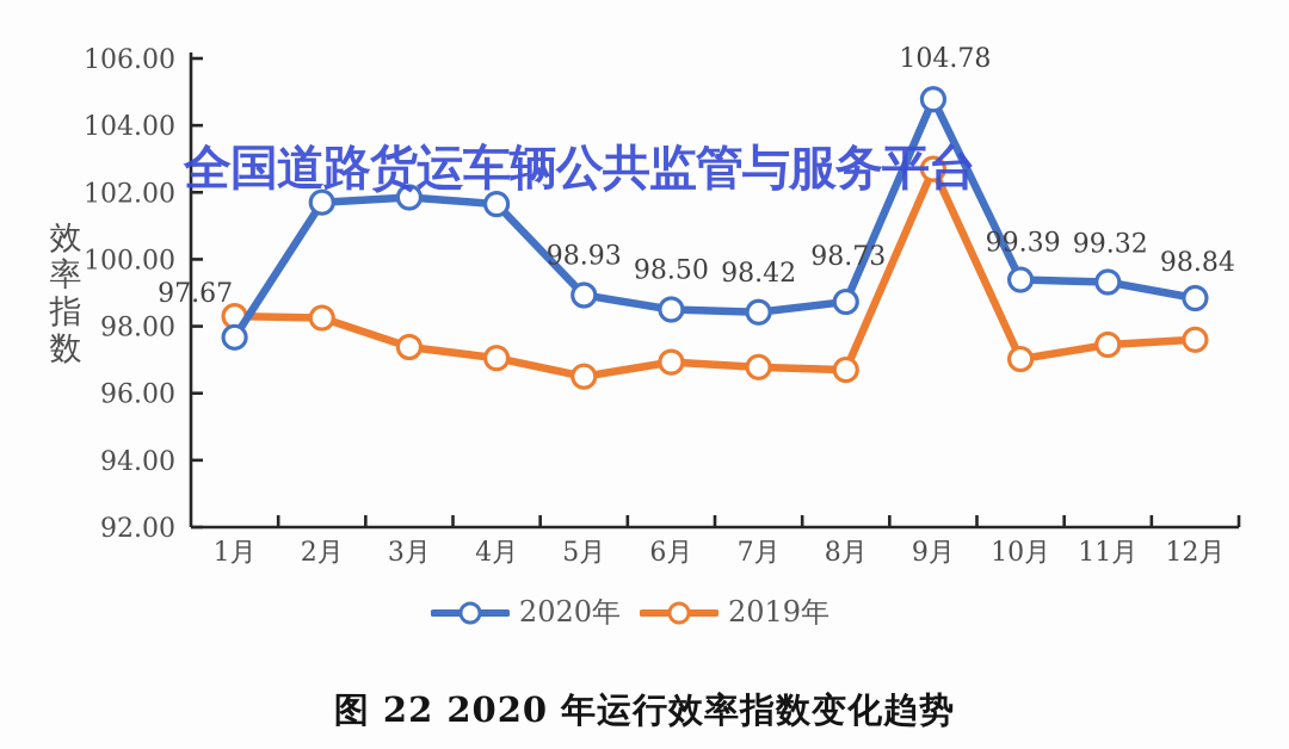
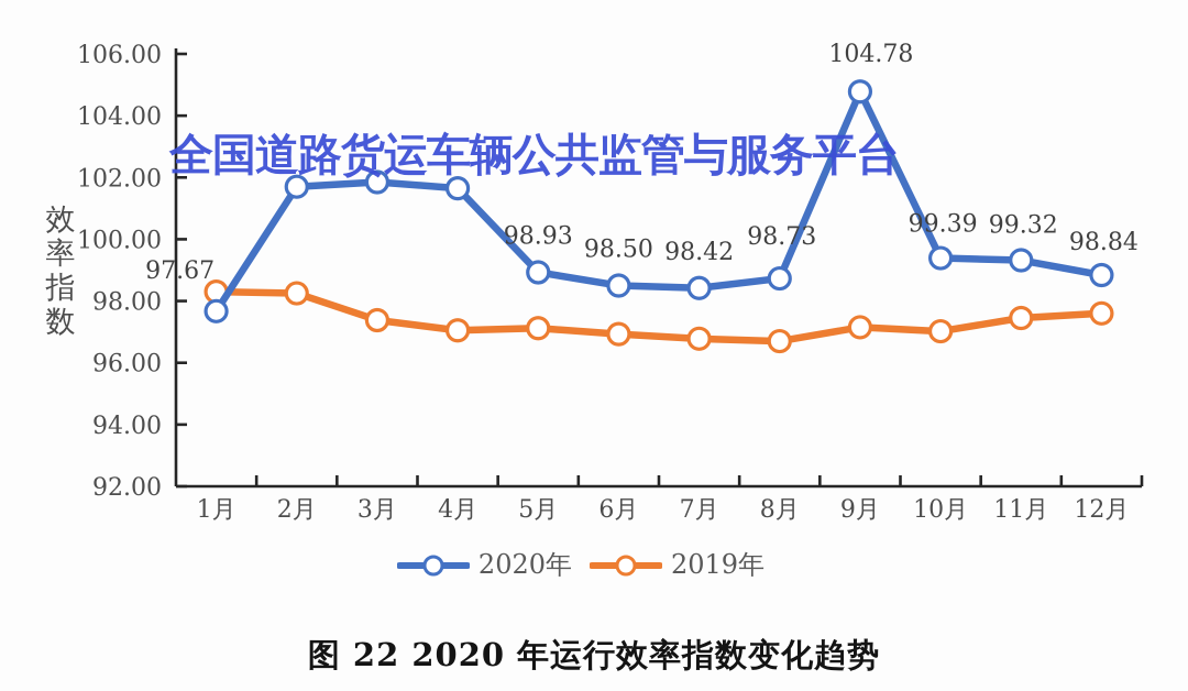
2019年/5月: 96.5 -> 97.1
2019年/9月: 102.7 -> 97.2
